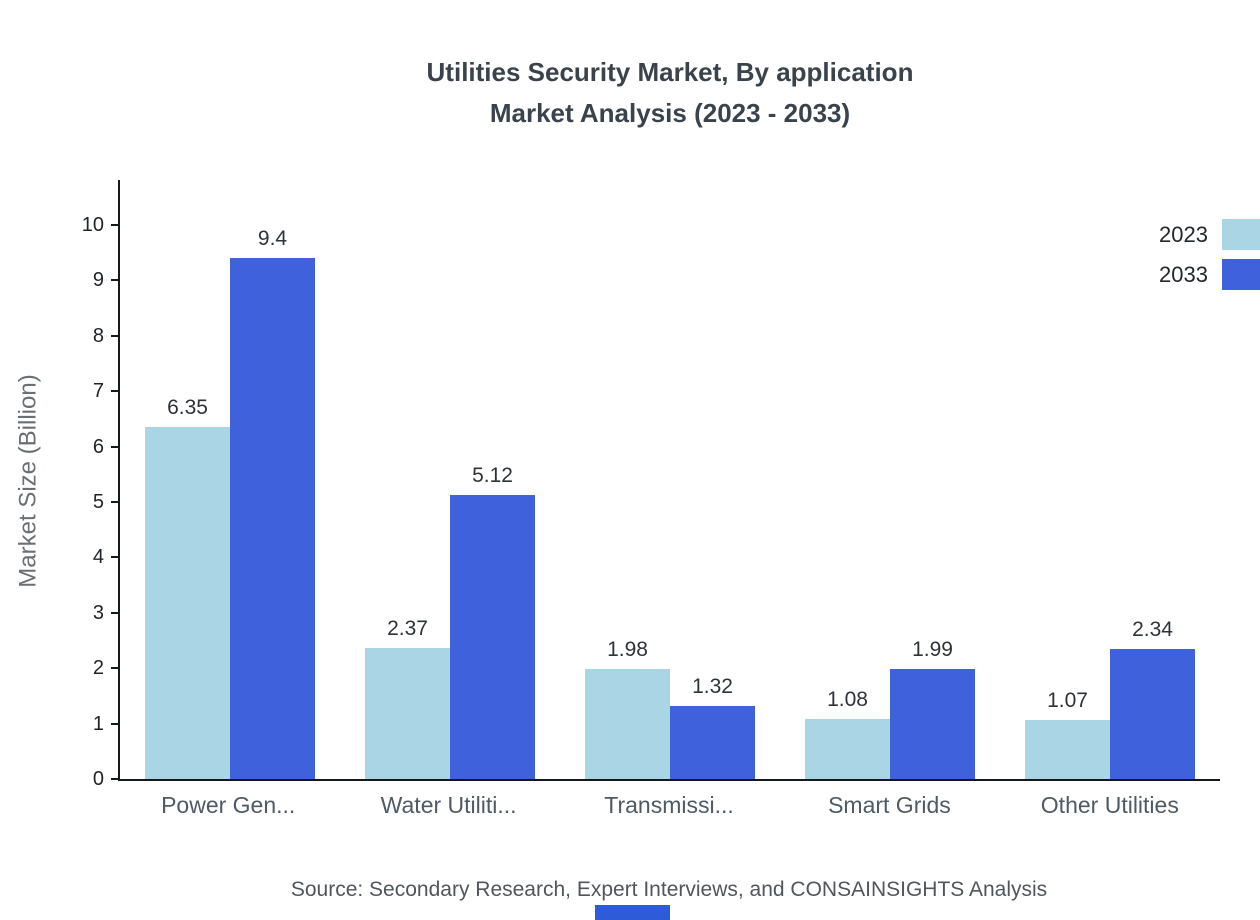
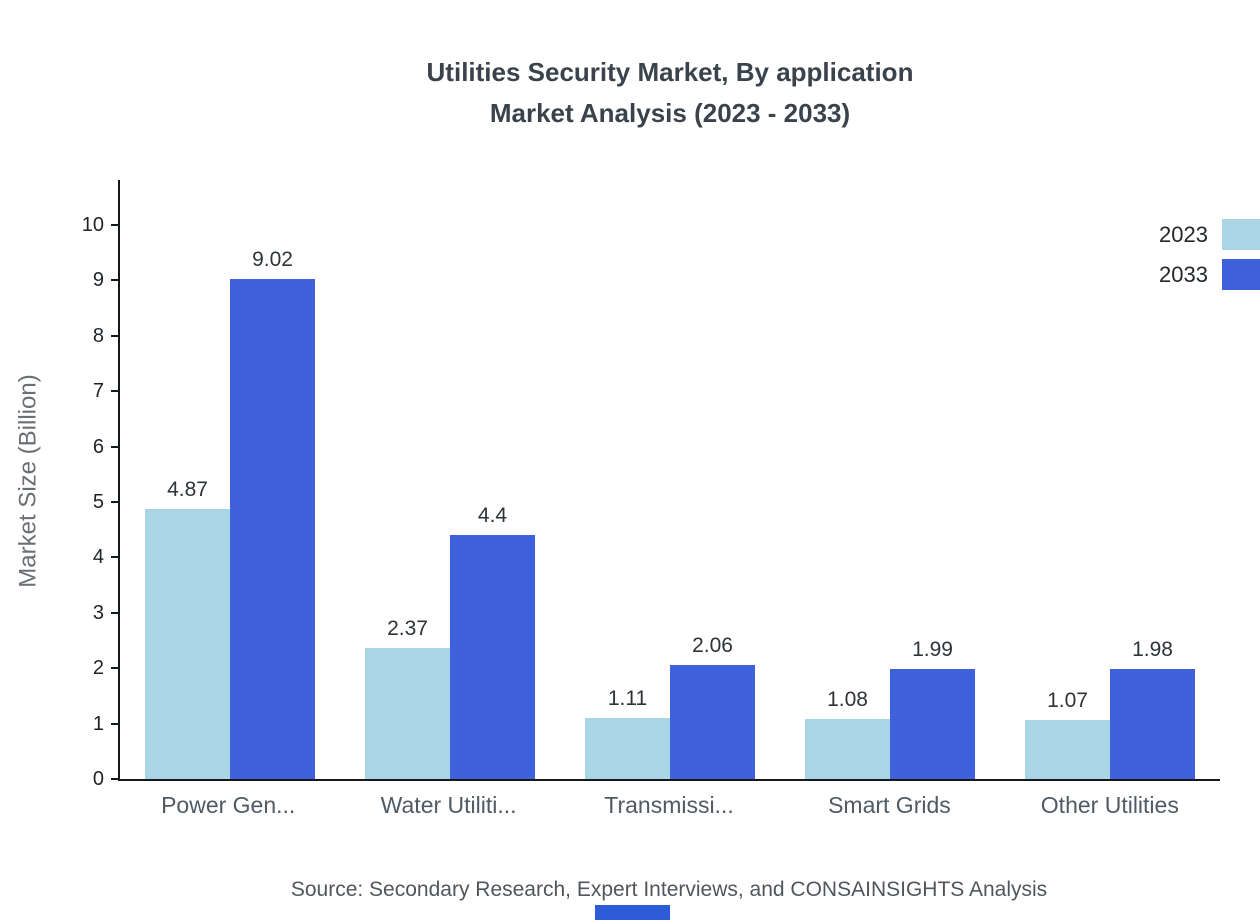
2023/Power Gen...: 6.35 -> 4.87
2033/Power Gen...: 9.4 -> 9.02
2033/Water Utiliti...: 5.12 -> 4.4
2023/Transmissi...: 1.98 -> 1.11
2033/Transmissi...: 1.32 -> 2.06
2033/Other Utilities: 2.34 -> 1.98
